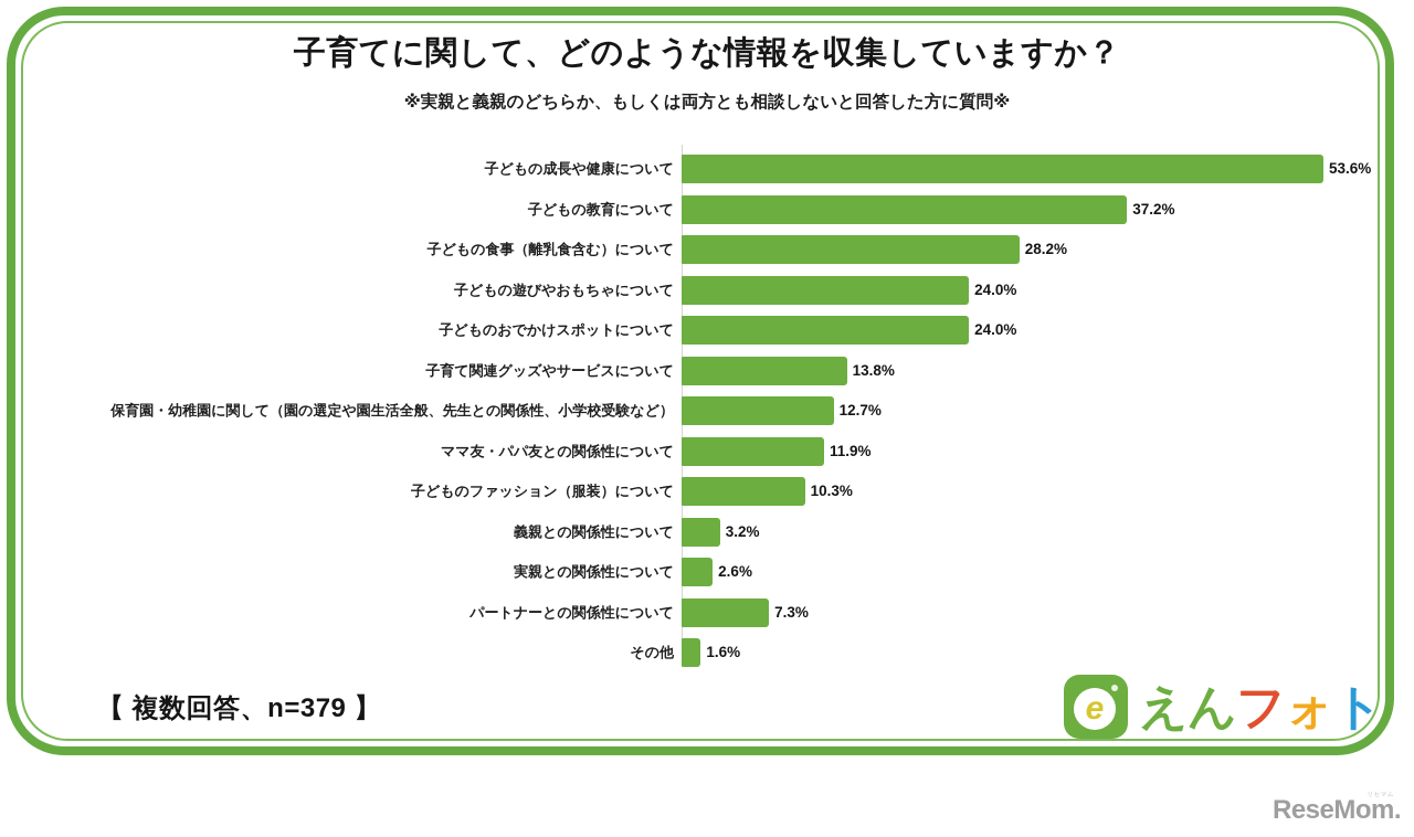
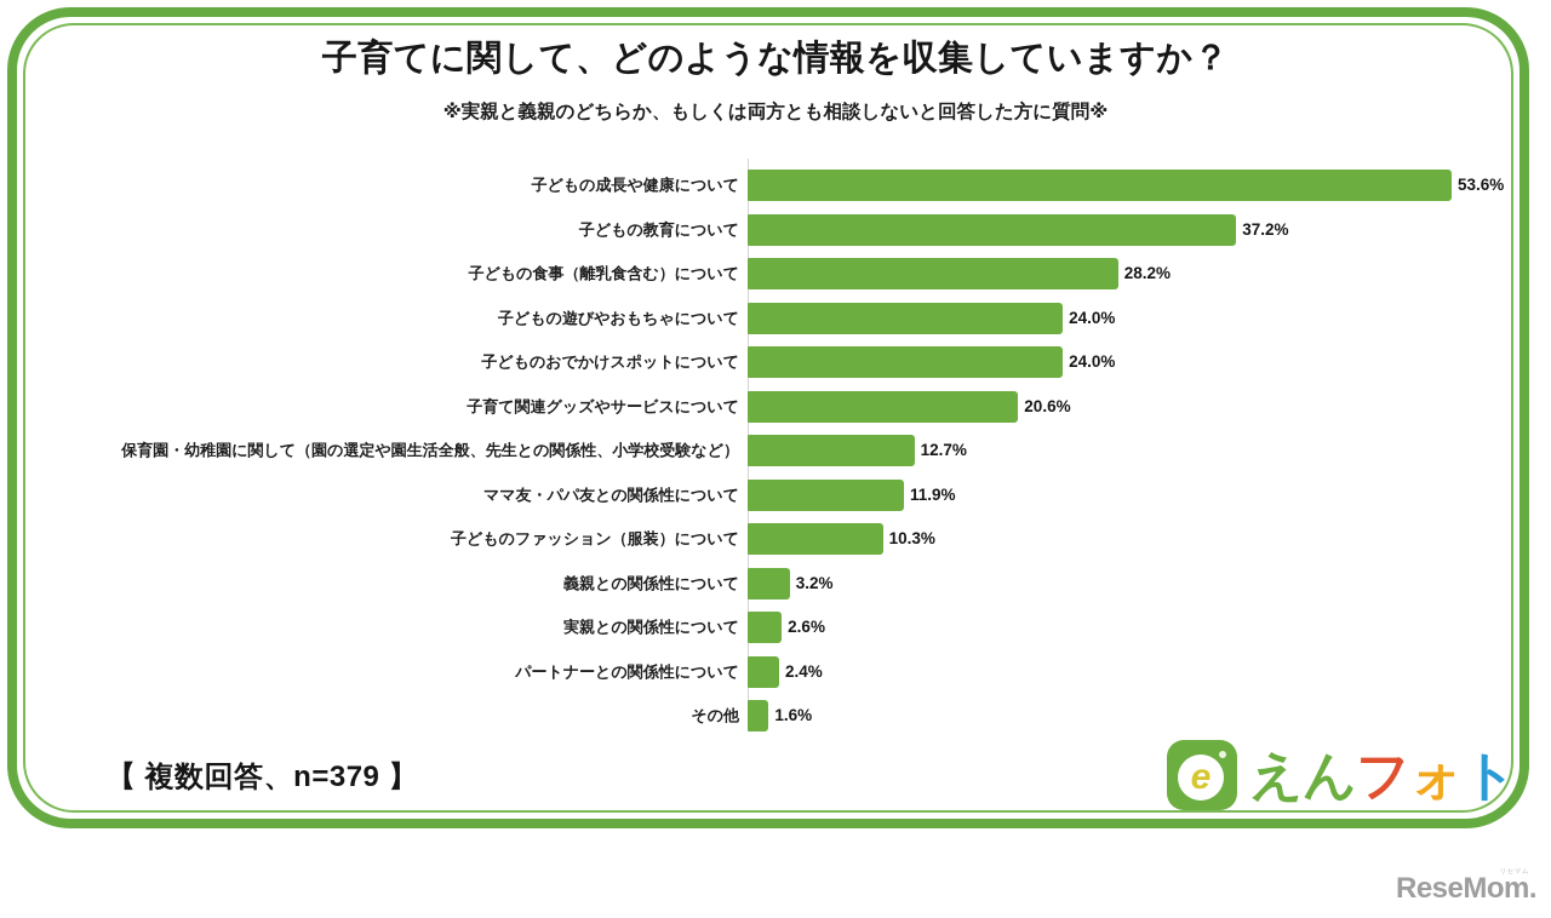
子育て関連グッズやサービスについて: 13.8% -> 20.6%
パートナーとの関係性について: 7.3% -> 2.4%
